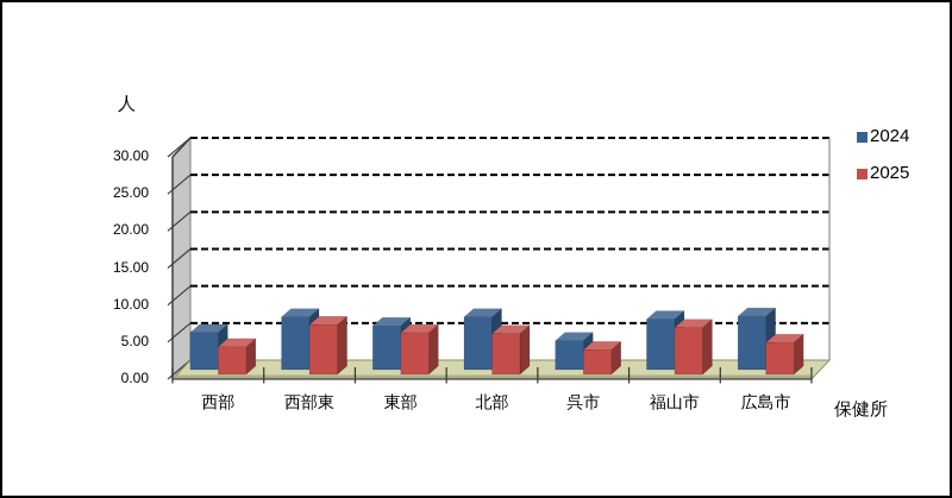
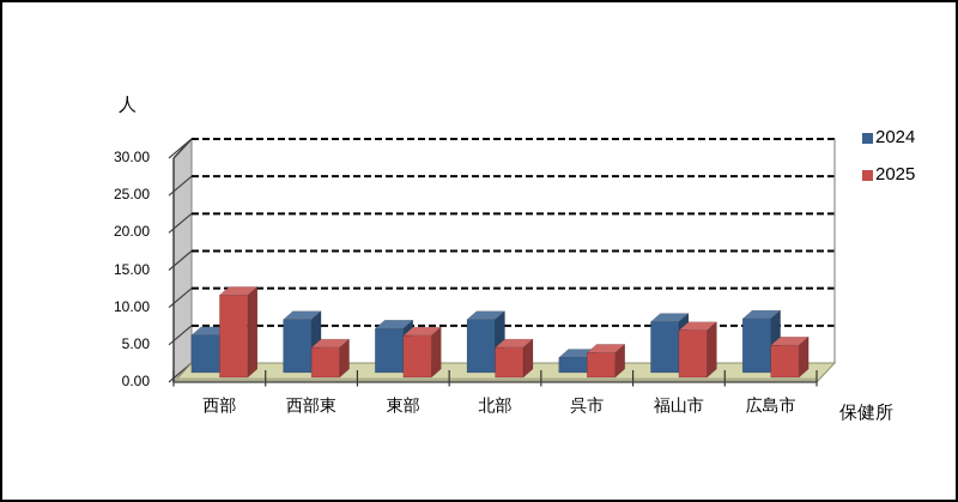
2025/西部: 4 -> 11
2025/西部東: 7 -> 4
2025/北部: 6 -> 4
2024/呉市: 4 -> 2
